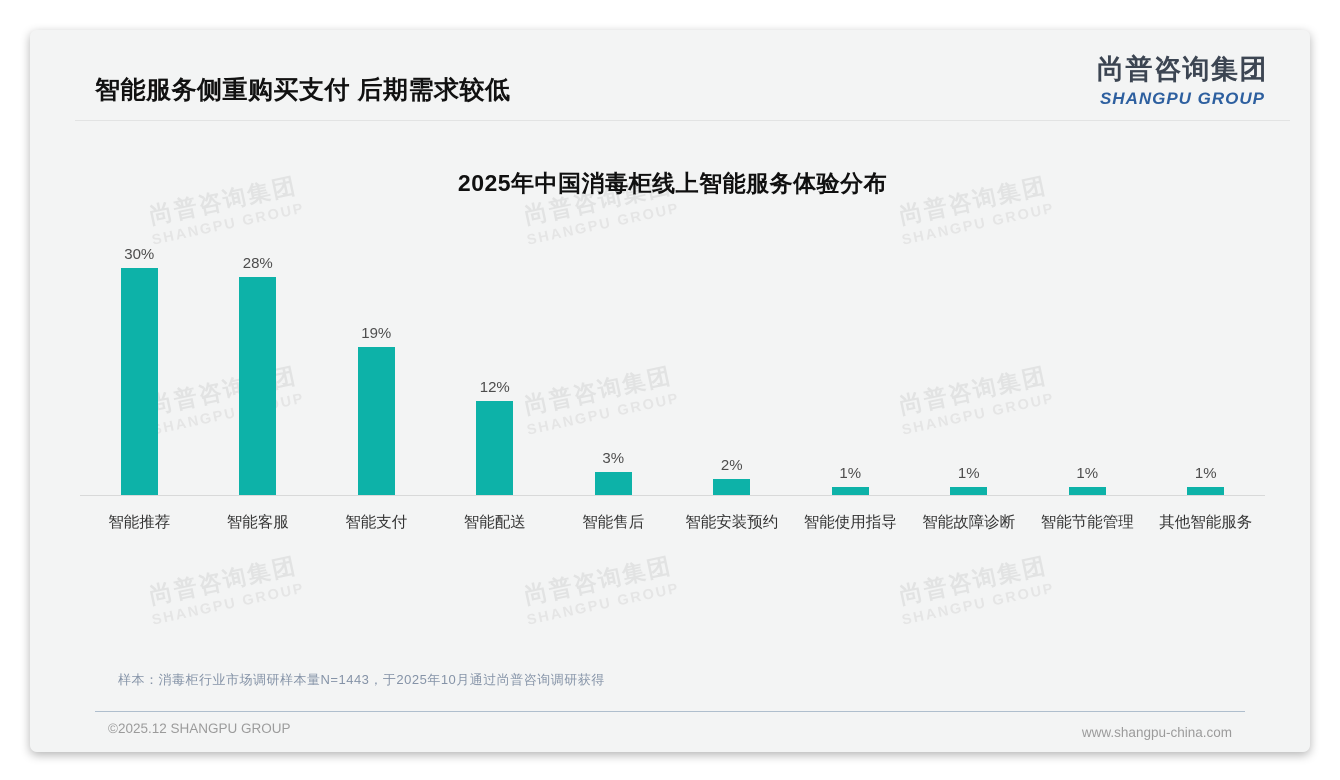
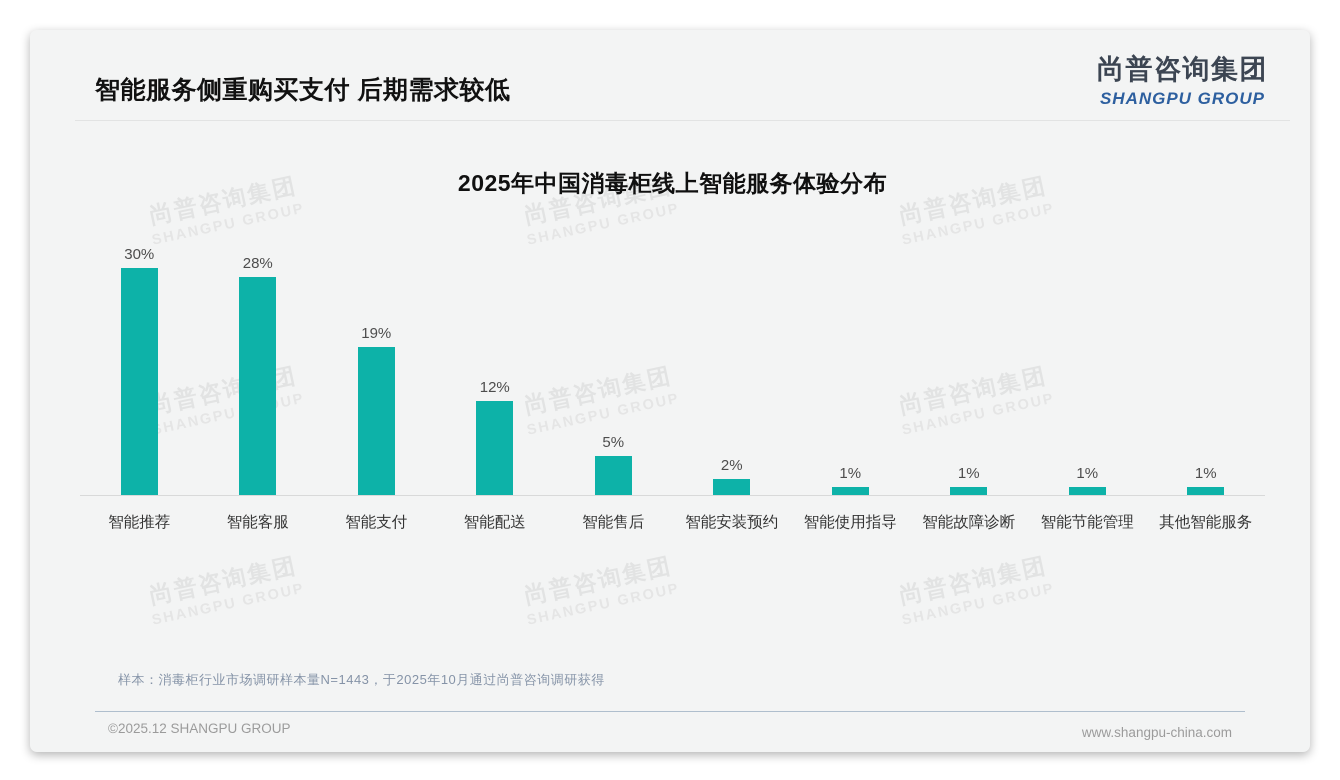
智能售后: 3% -> 5%
